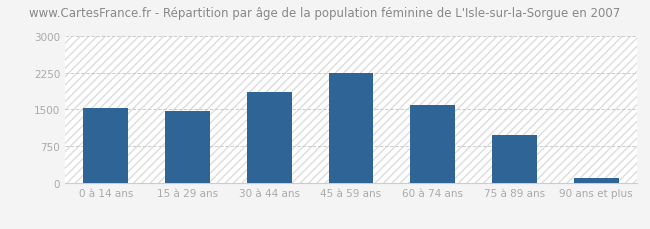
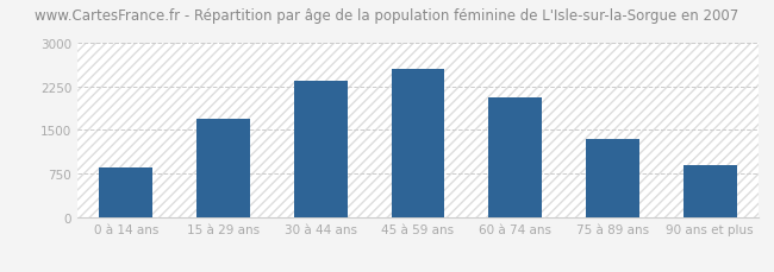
0 à 14 ans: 1520 -> 850
15 à 29 ans: 1460 -> 1700
30 à 44 ans: 1850 -> 2350
45 à 59 ans: 2250 -> 2550
60 à 74 ans: 1580 -> 2050
75 à 89 ans: 980 -> 1350
90 ans et plus: 100 -> 900
